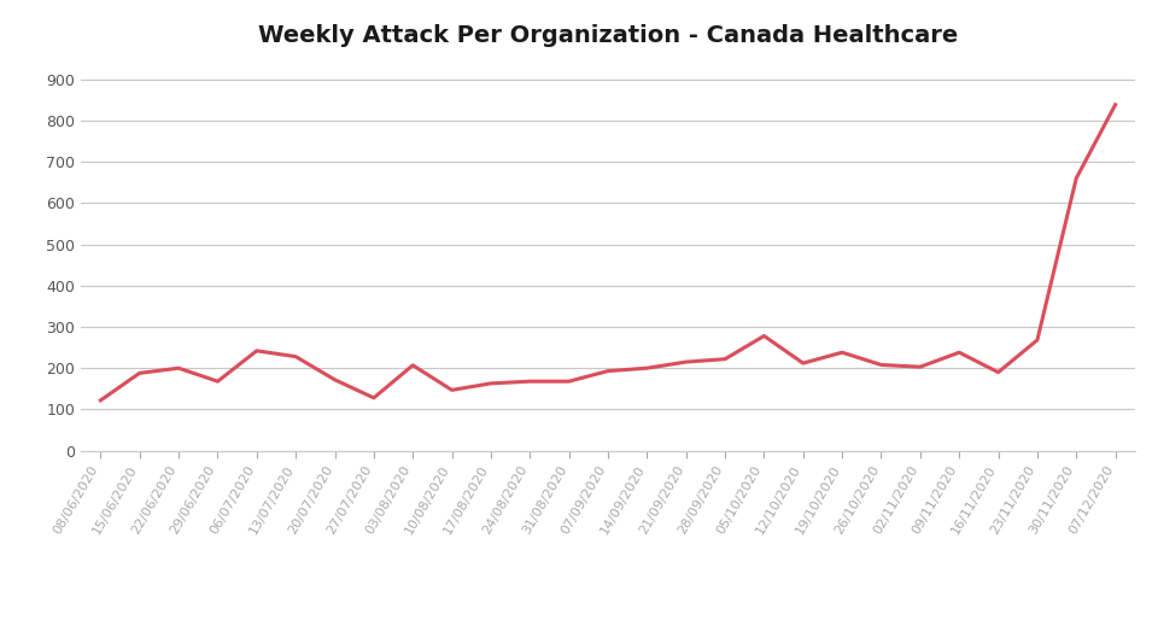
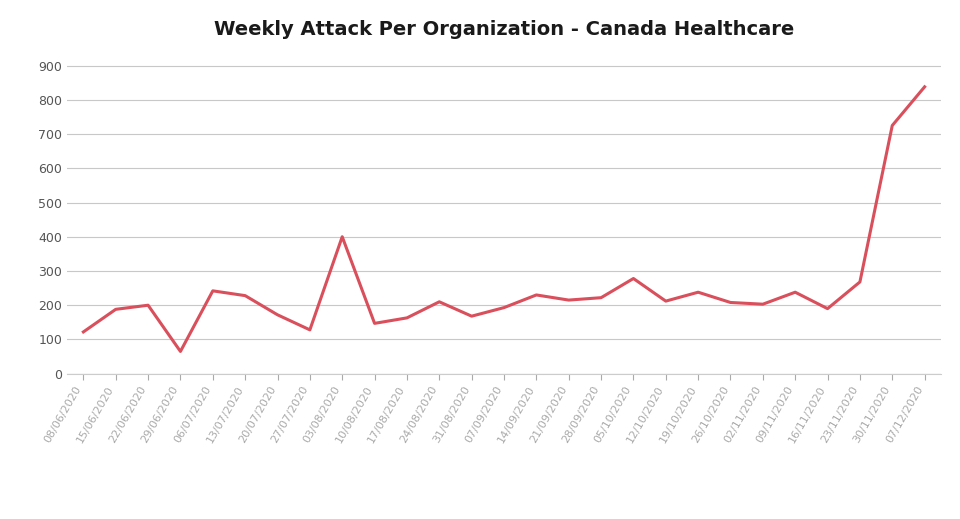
29/06/2020: 168 -> 65
03/08/2020: 207 -> 400
24/08/2020: 168 -> 210
14/09/2020: 200 -> 230
30/11/2020: 660 -> 725
